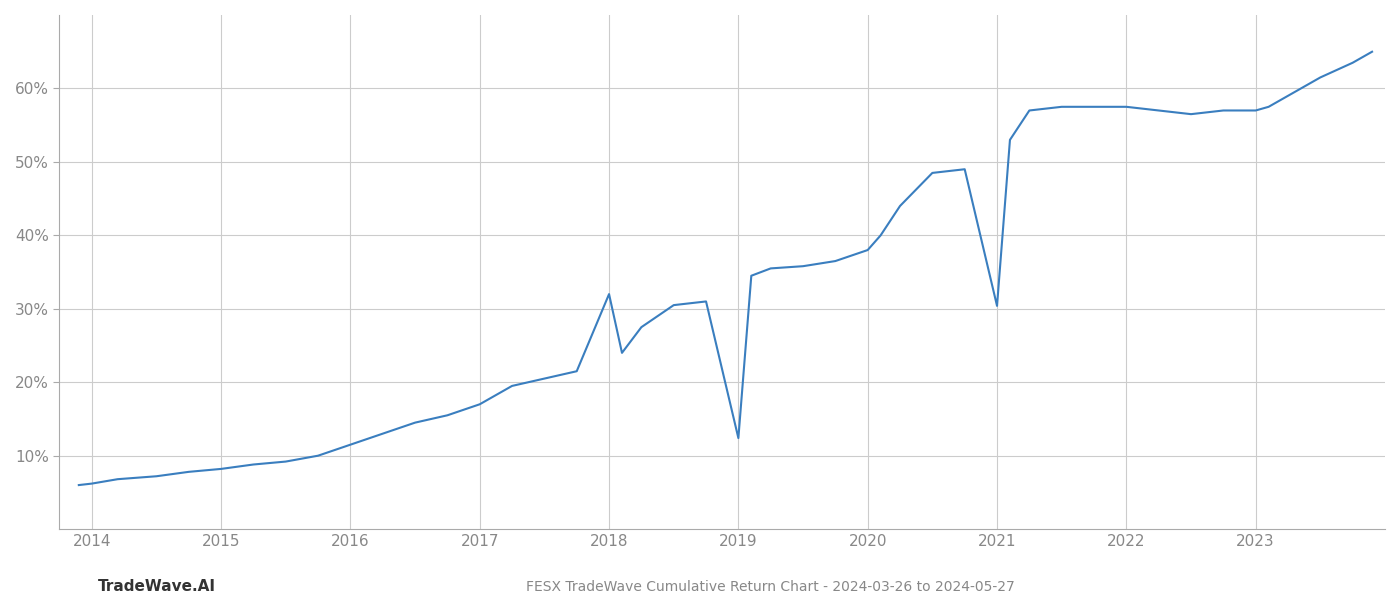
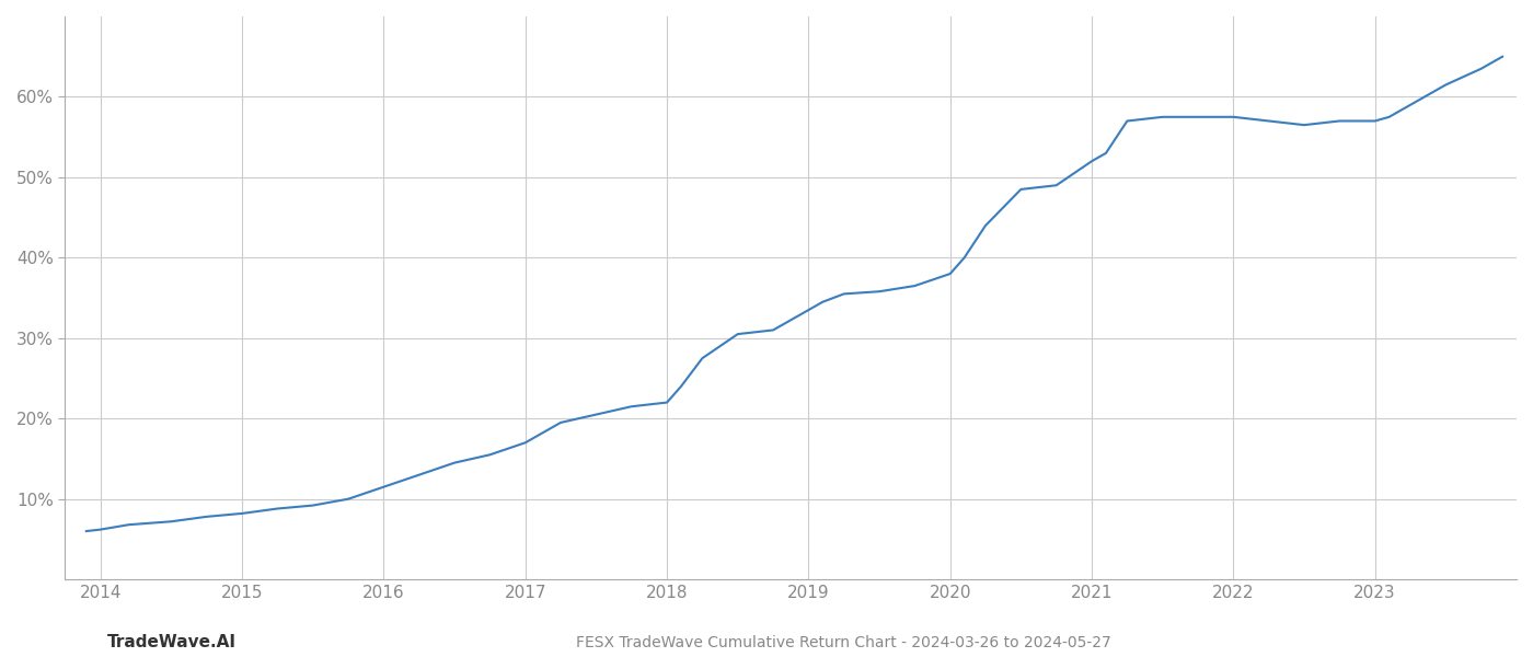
2018: 32.0% -> 22.0%
2019: 12.4% -> 33.5%
2021: 30.4% -> 52.0%
